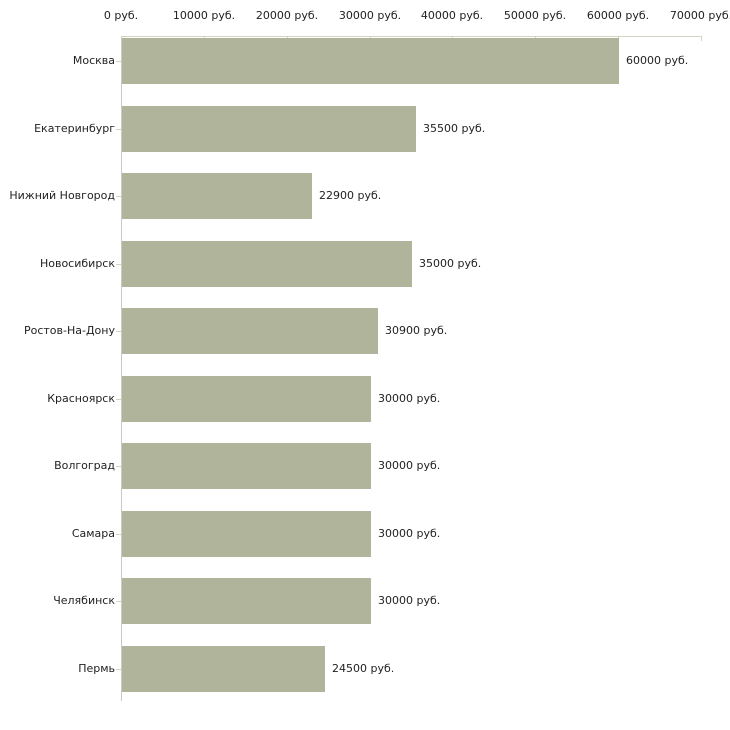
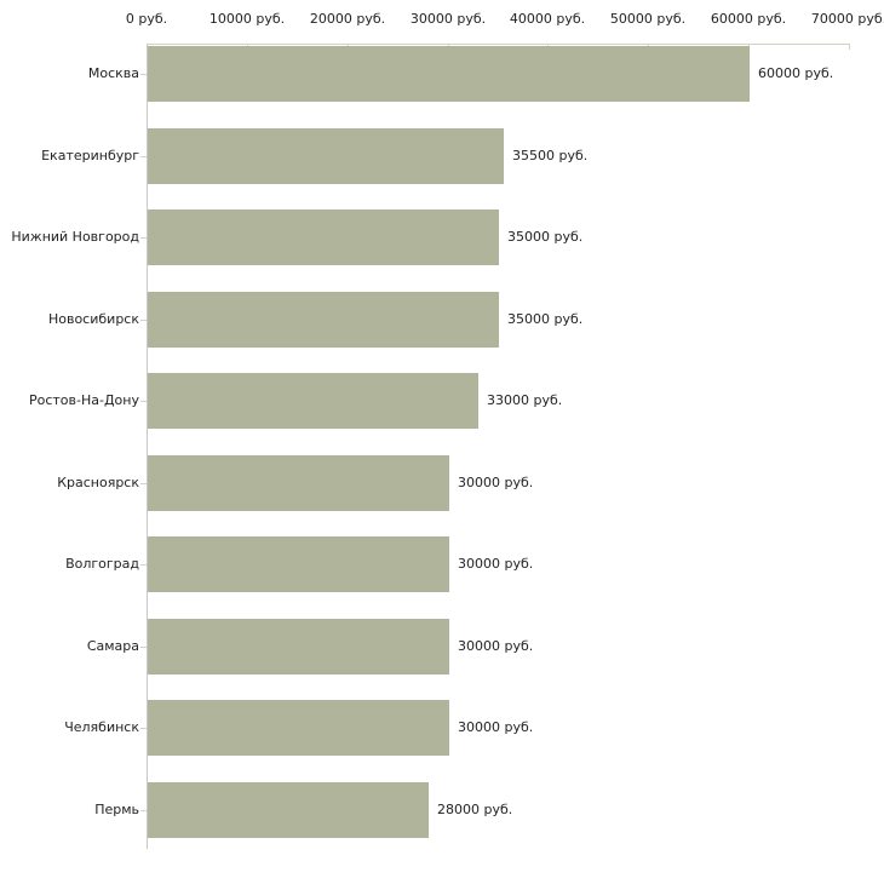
Нижний Новгород: 22900 -> 35000
Ростов-На-Дону: 30900 -> 33000
Пермь: 24500 -> 28000
